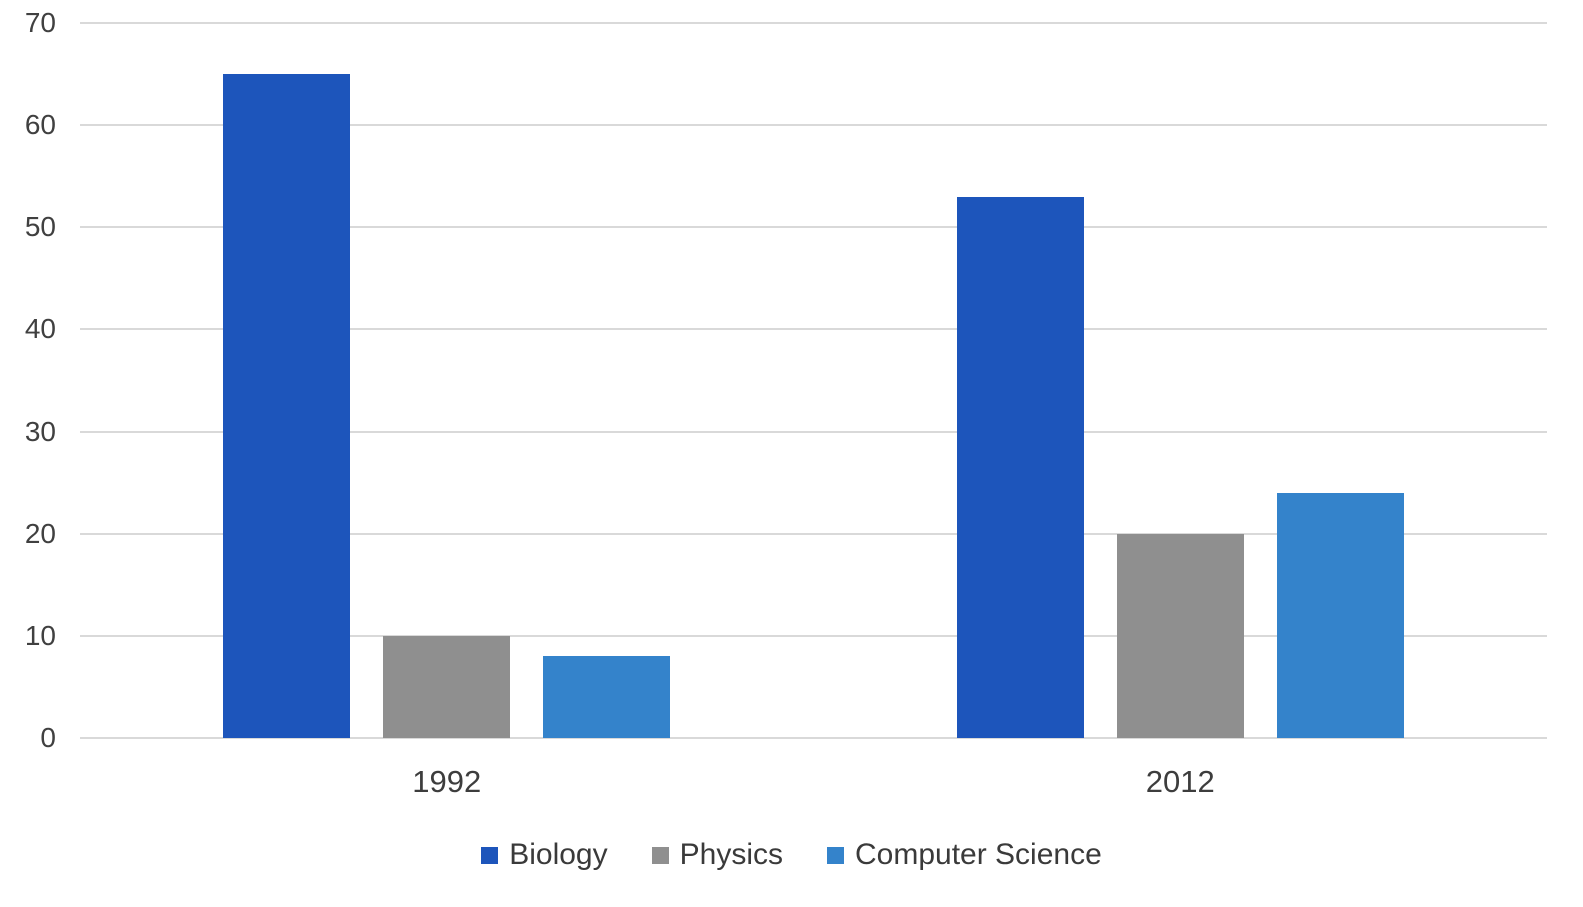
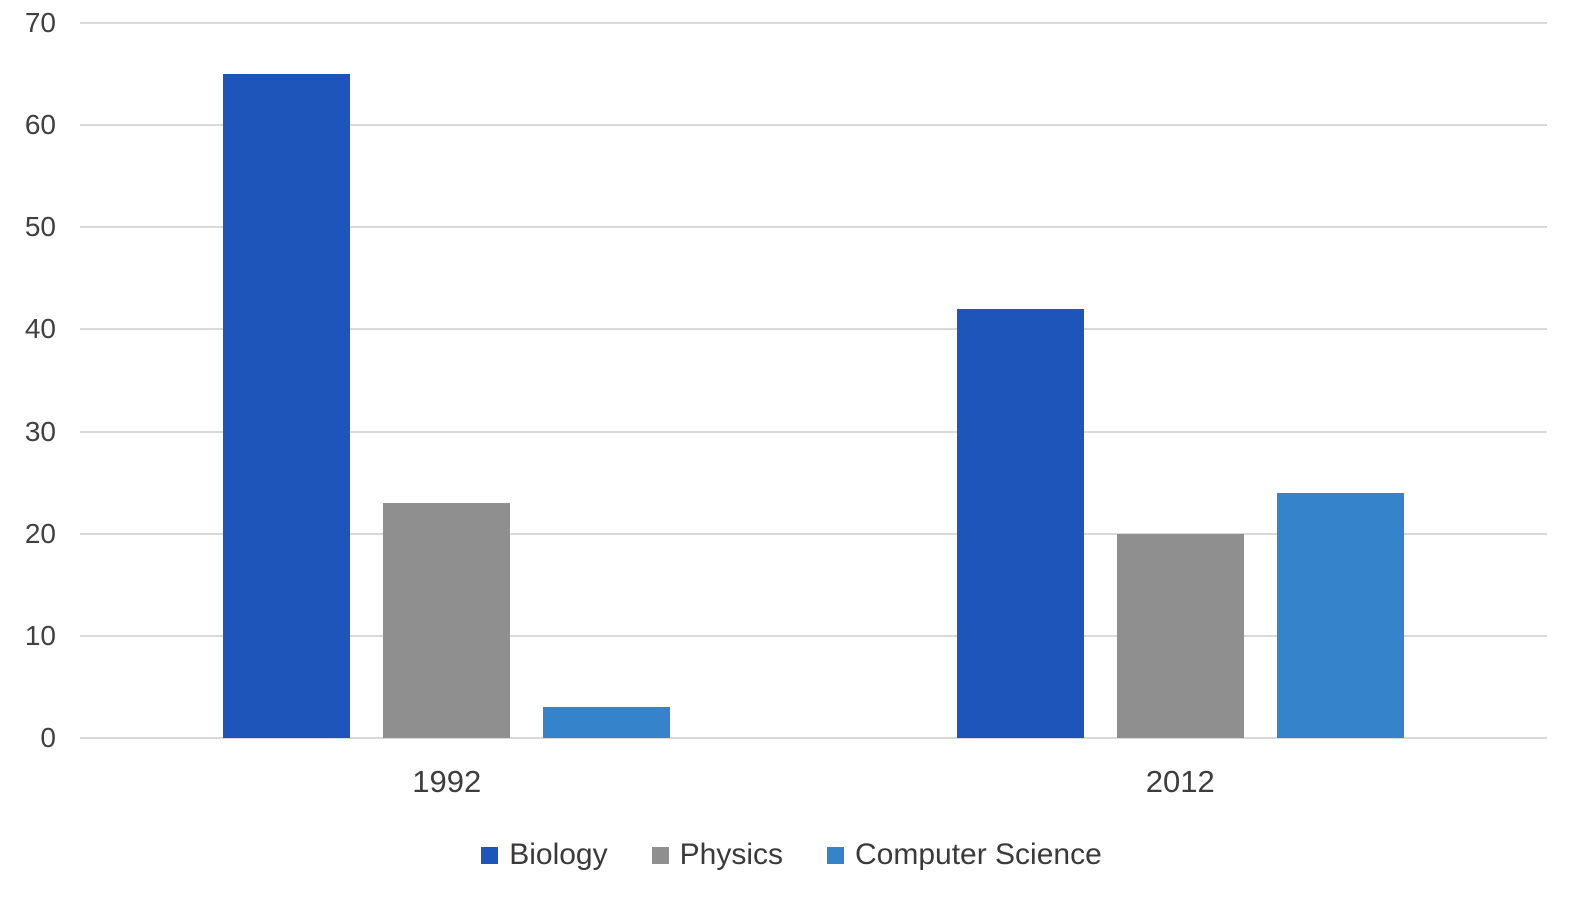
Physics/1992: 10 -> 23
Computer Science/1992: 8 -> 3
Biology/2012: 53 -> 42
